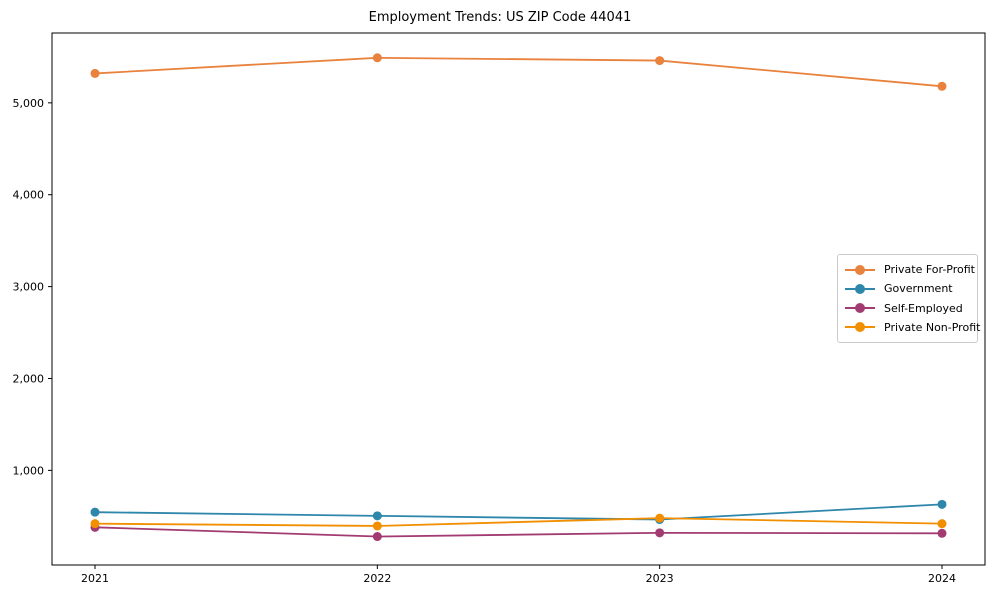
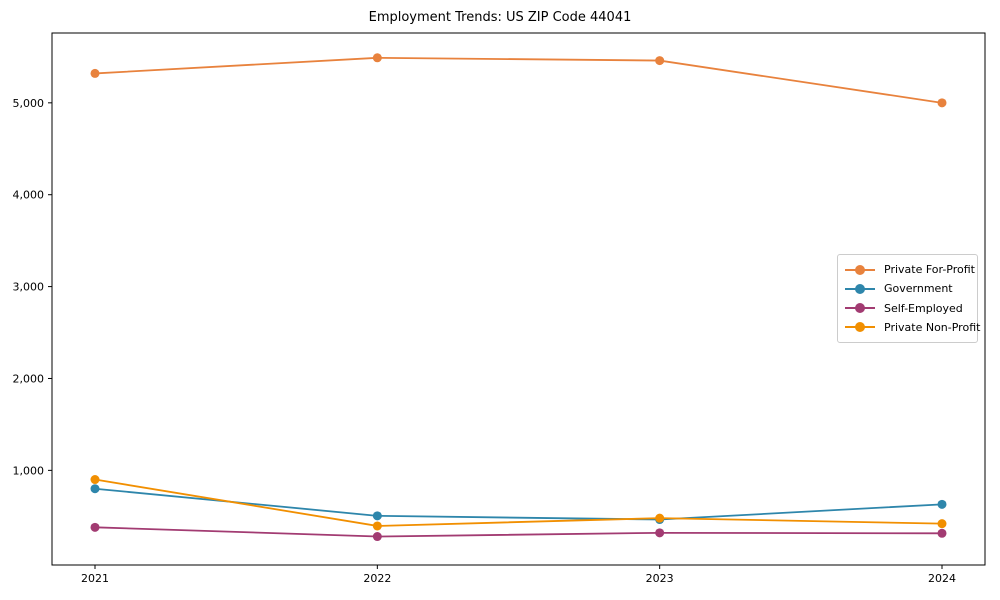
Government/2021: 500 -> 800
Private Non-Profit/2021: 400 -> 900
Private For-Profit/2024: 5200 -> 5000
